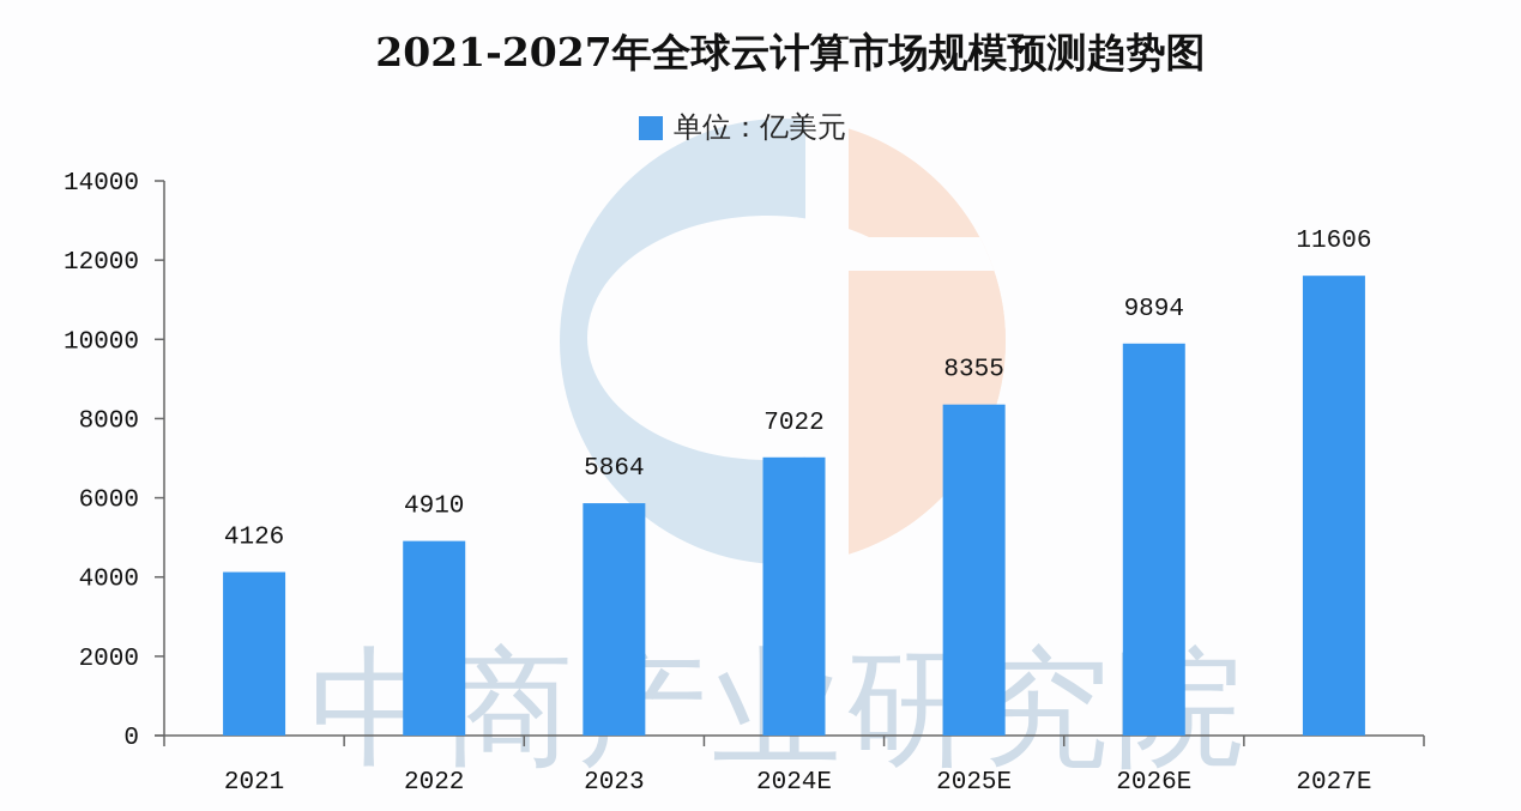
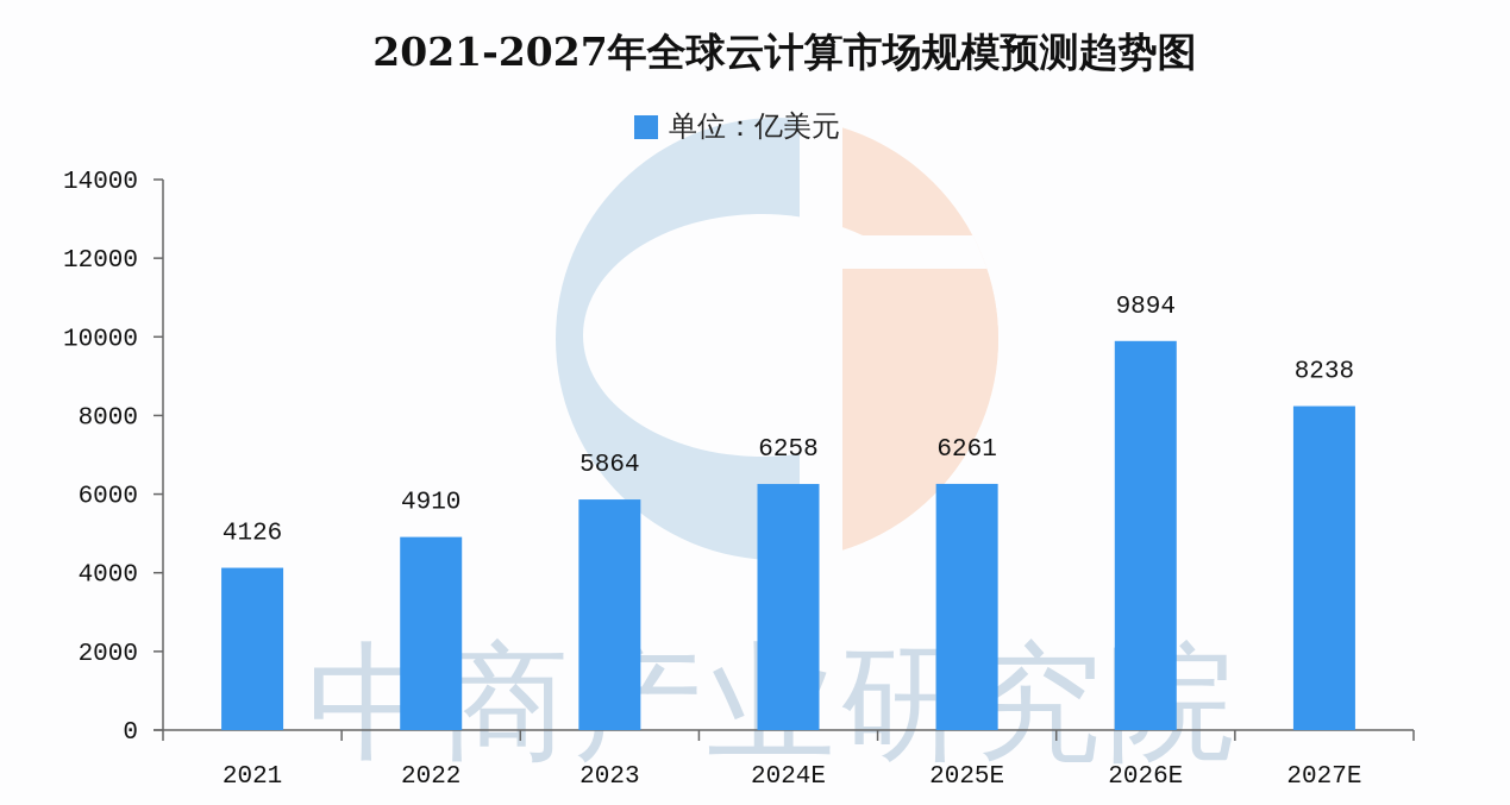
2024E: 7022 -> 6258
2025E: 8355 -> 6261
2027E: 11606 -> 8238
